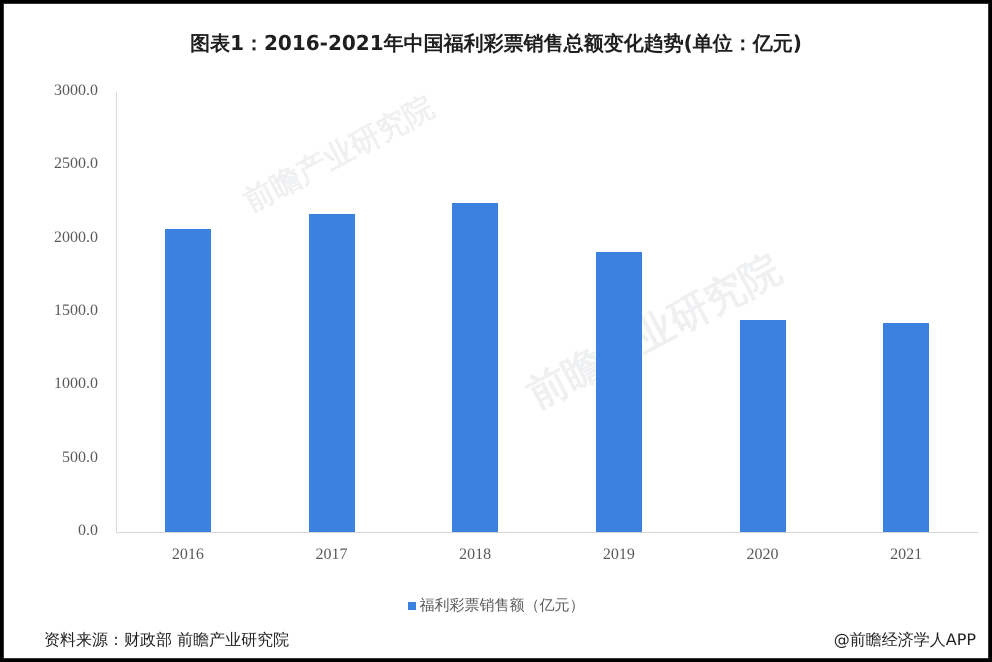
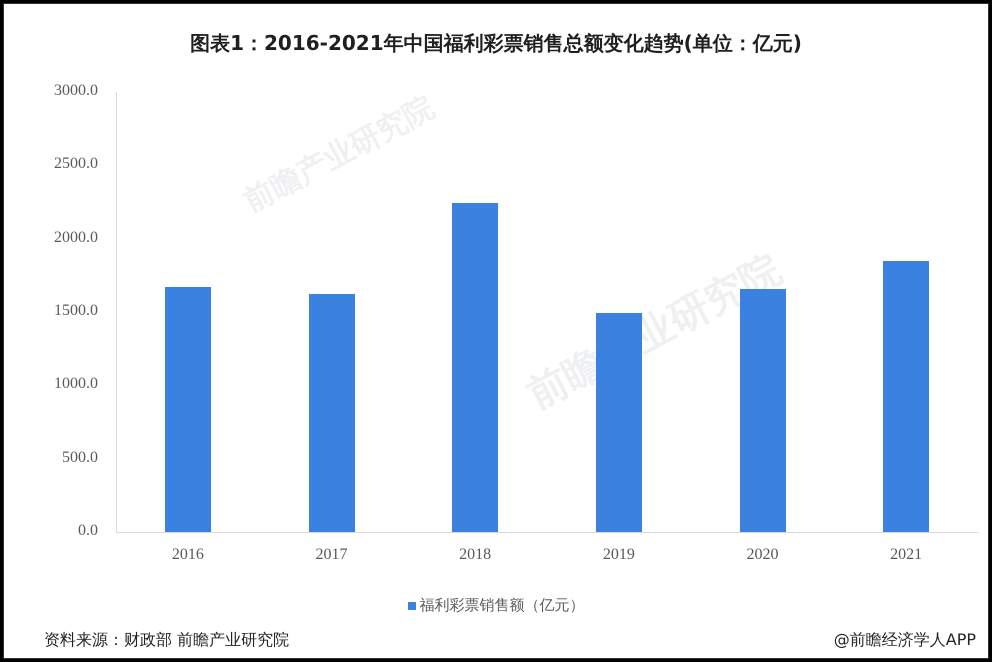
2016: 2060 -> 1670
2017: 2170 -> 1620
2019: 1910 -> 1490
2020: 1440 -> 1660
2021: 1420 -> 1850
